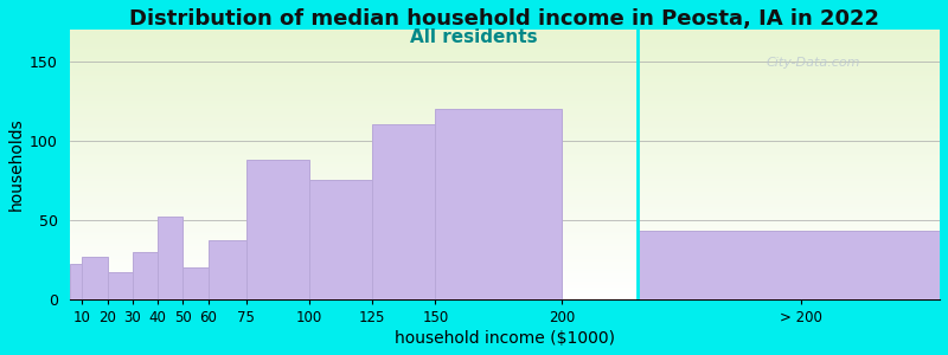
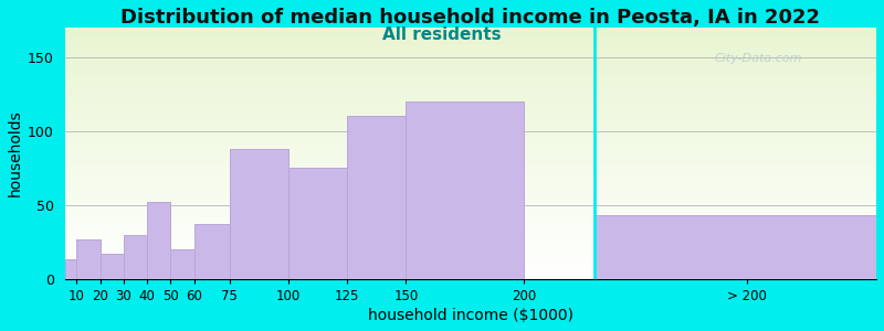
10: 22 -> 13
